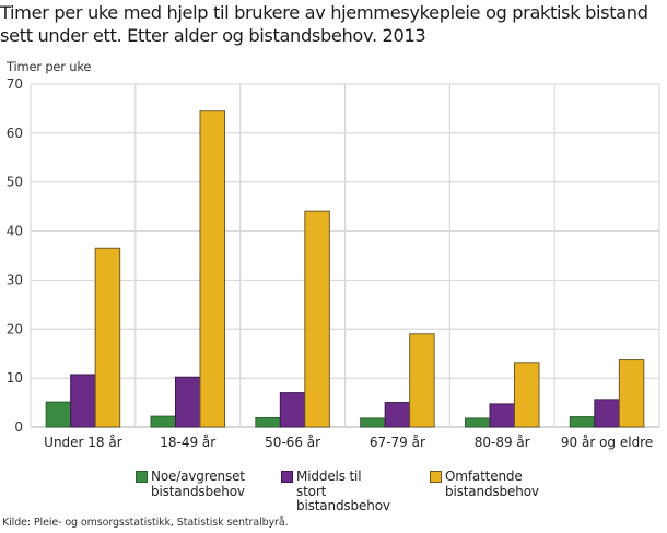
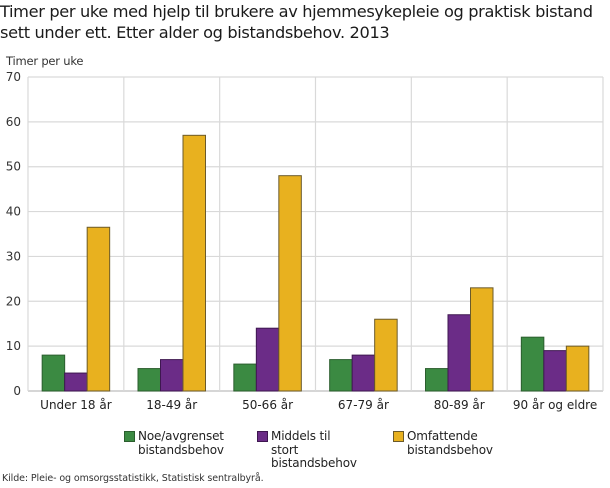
Noe/avgrenset bistandsbehov/Under 18 år: 5 -> 8
Middels til stort bistandsbehov/Under 18 år: 11 -> 4
Noe/avgrenset bistandsbehov/18-49 år: 2 -> 5
Middels til stort bistandsbehov/18-49 år: 10 -> 7
Omfattende bistandsbehov/18-49 år: 64 -> 57
Noe/avgrenset bistandsbehov/50-66 år: 2 -> 6
Middels til stort bistandsbehov/50-66 år: 7 -> 14
Omfattende bistandsbehov/50-66 år: 44 -> 48
Noe/avgrenset bistandsbehov/67-79 år: 2 -> 7
Middels til stort bistandsbehov/67-79 år: 5 -> 8
Omfattende bistandsbehov/67-79 år: 19 -> 16
Noe/avgrenset bistandsbehov/80-89 år: 2 -> 5
Middels til stort bistandsbehov/80-89 år: 5 -> 17
Omfattende bistandsbehov/80-89 år: 13 -> 23
Noe/avgrenset bistandsbehov/90 år og eldre: 2 -> 12
Middels til stort bistandsbehov/90 år og eldre: 6 -> 9
Omfattende bistandsbehov/90 år og eldre: 14 -> 10
